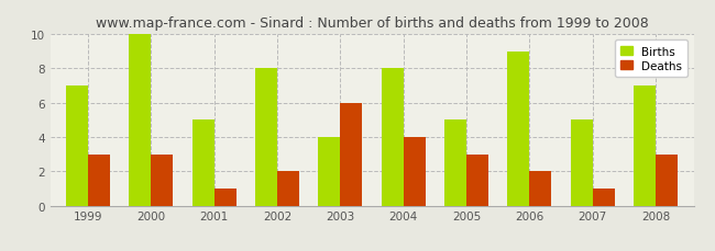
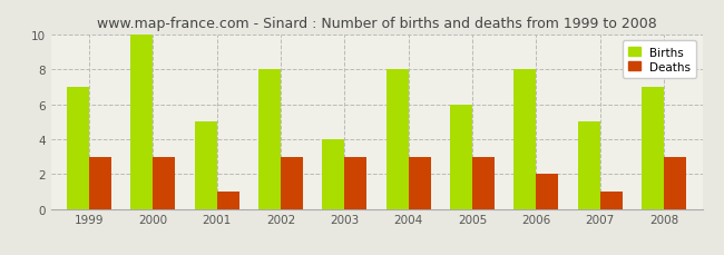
Deaths/2002: 2 -> 3
Deaths/2003: 6 -> 3
Deaths/2004: 4 -> 3
Births/2005: 5 -> 6
Births/2006: 9 -> 8
